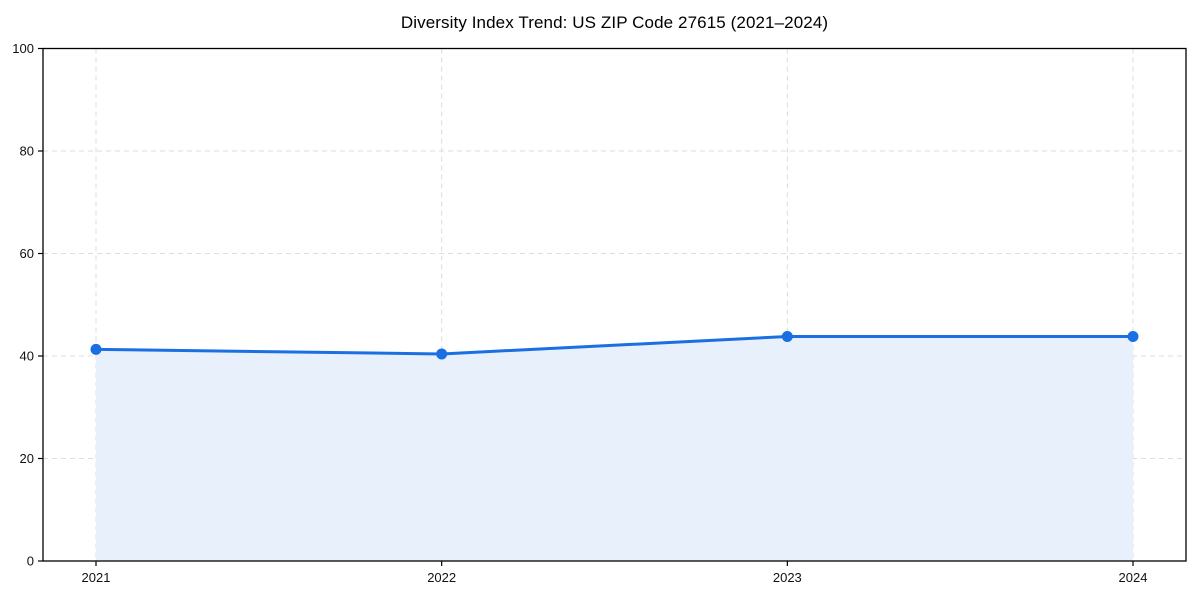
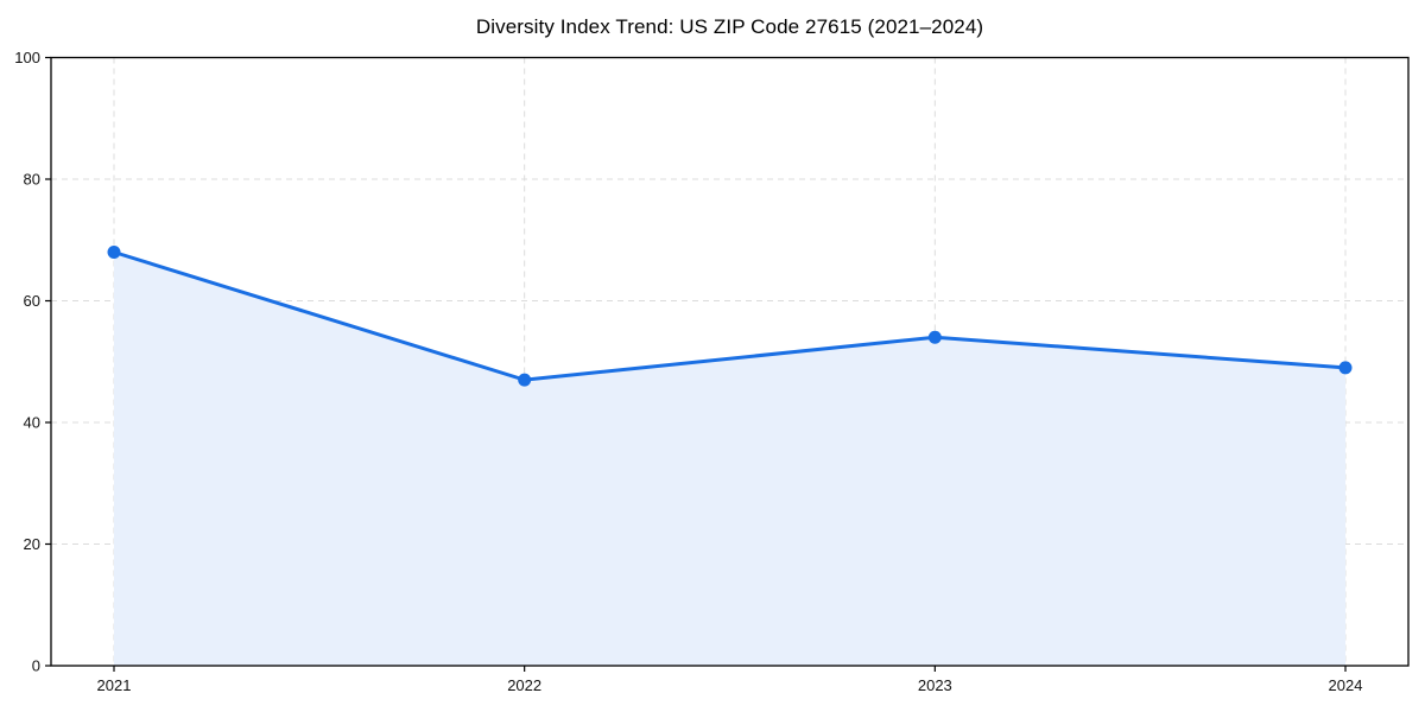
2021: 41 -> 68
2022: 40 -> 47
2023: 44 -> 54
2024: 44 -> 49
